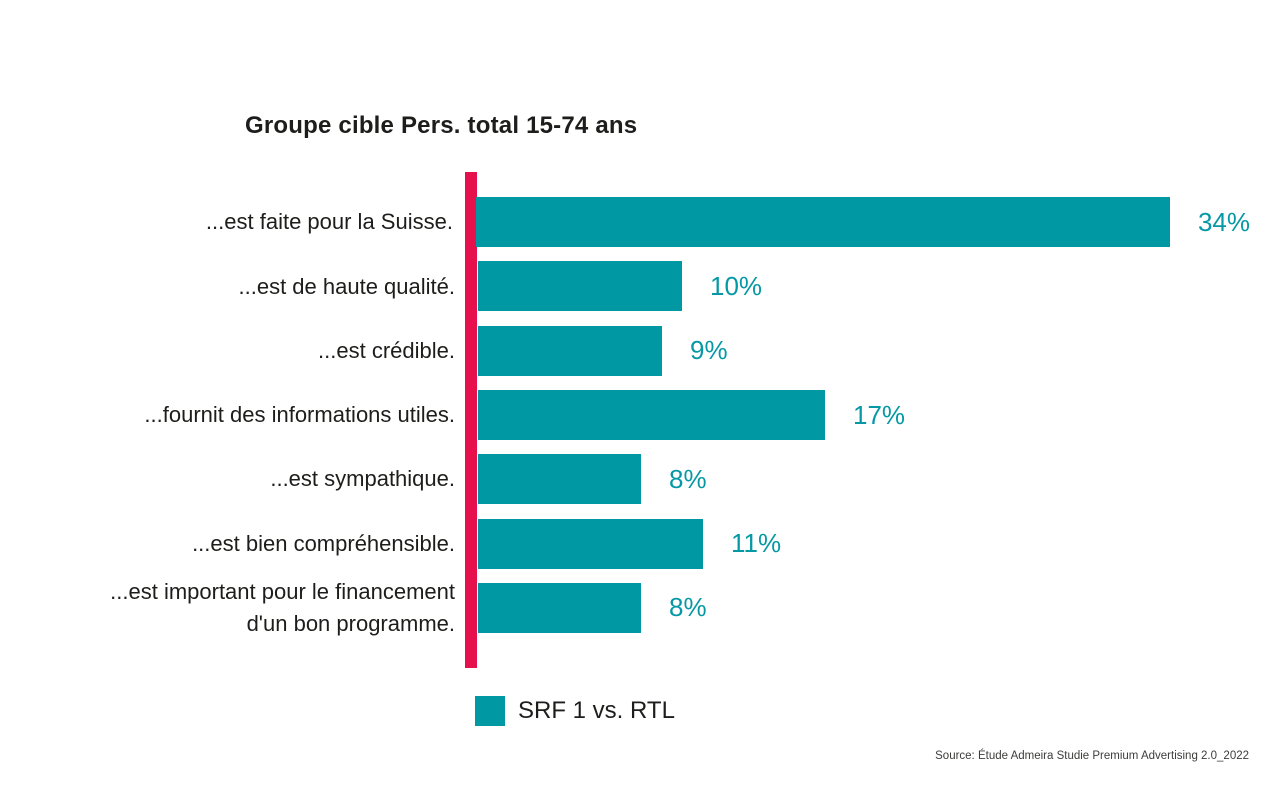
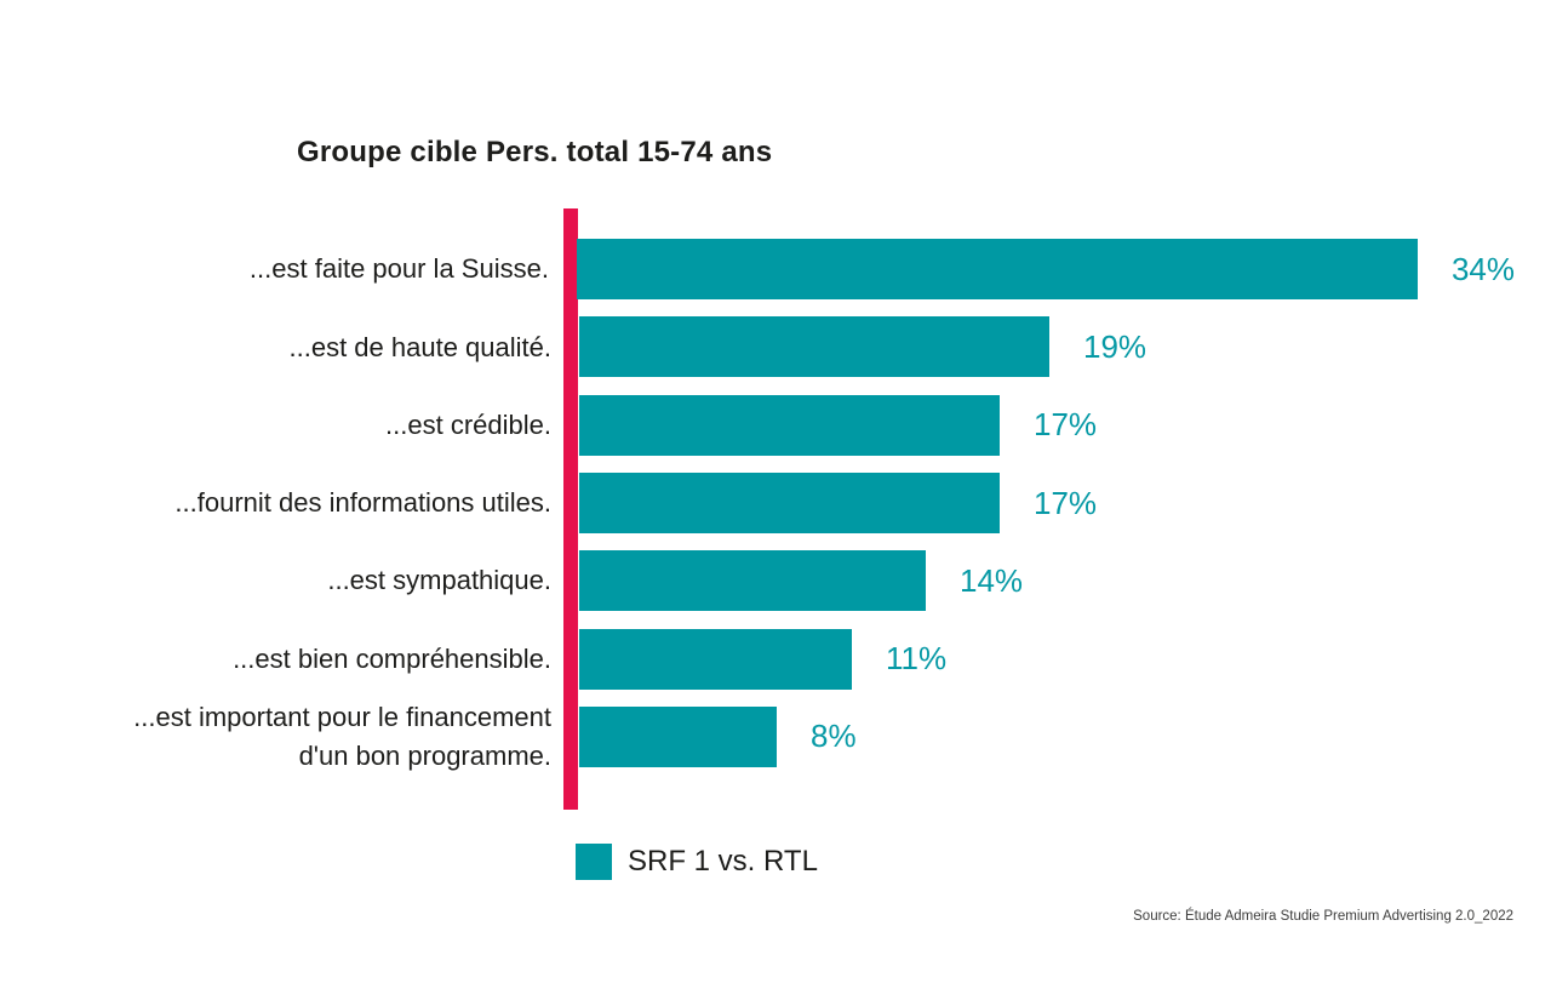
...est de haute qualité.: 10% -> 19%
...est crédible.: 9% -> 17%
...est sympathique.: 8% -> 14%
